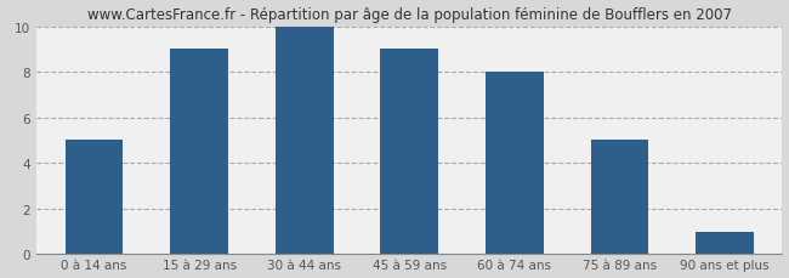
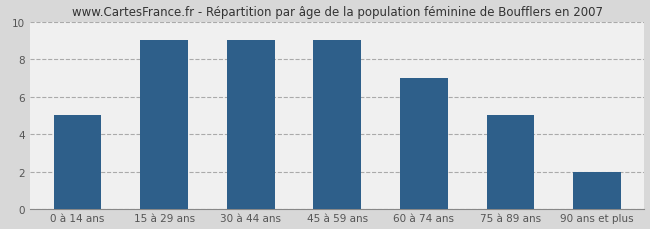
30 à 44 ans: 10 -> 9
60 à 74 ans: 8 -> 7
90 ans et plus: 1 -> 2
